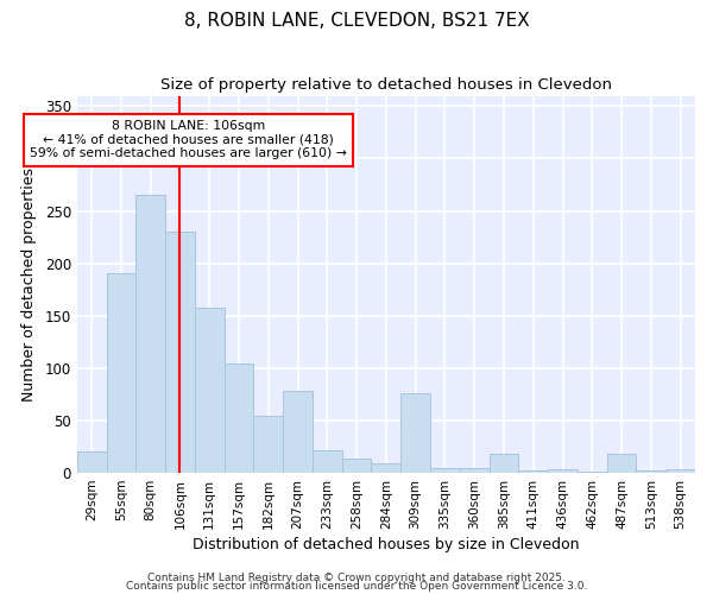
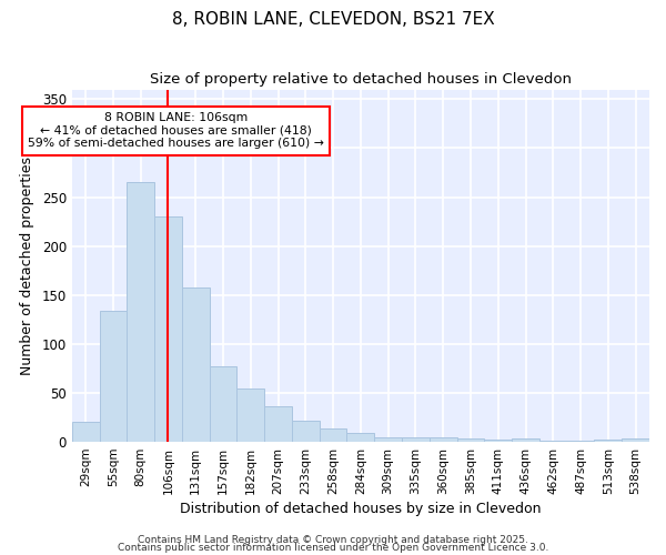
55sqm: 190 -> 134
157sqm: 104 -> 77
207sqm: 78 -> 36
309sqm: 76 -> 5
385sqm: 18 -> 4
487sqm: 18 -> 1
